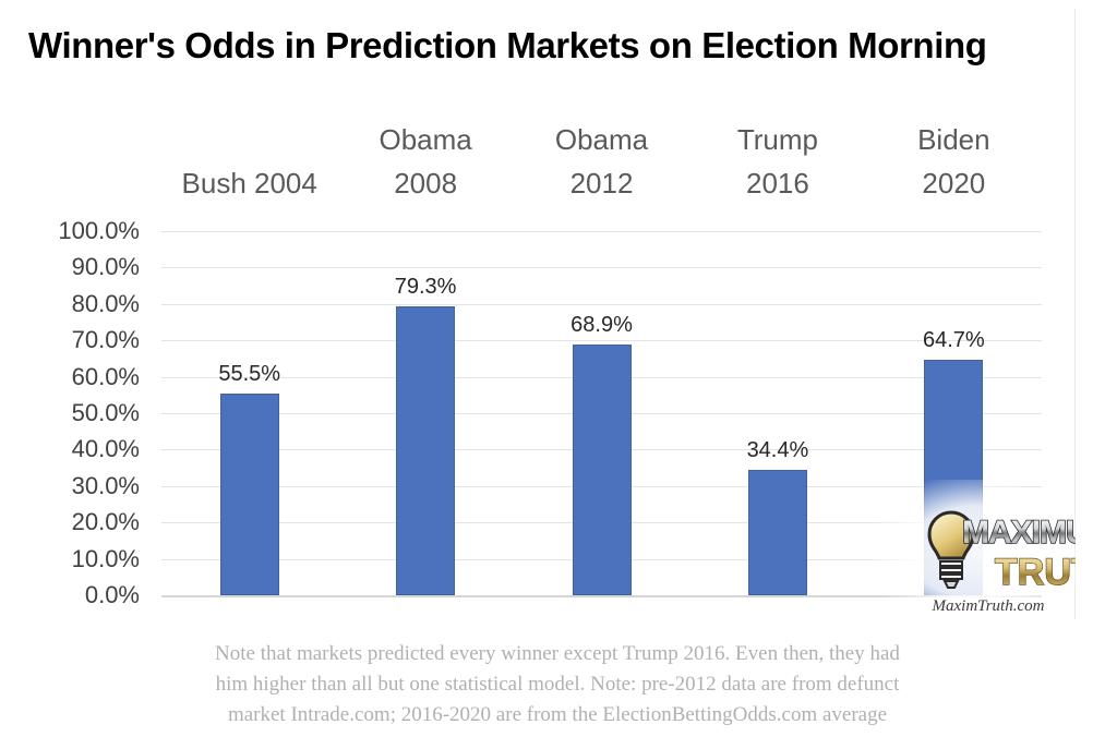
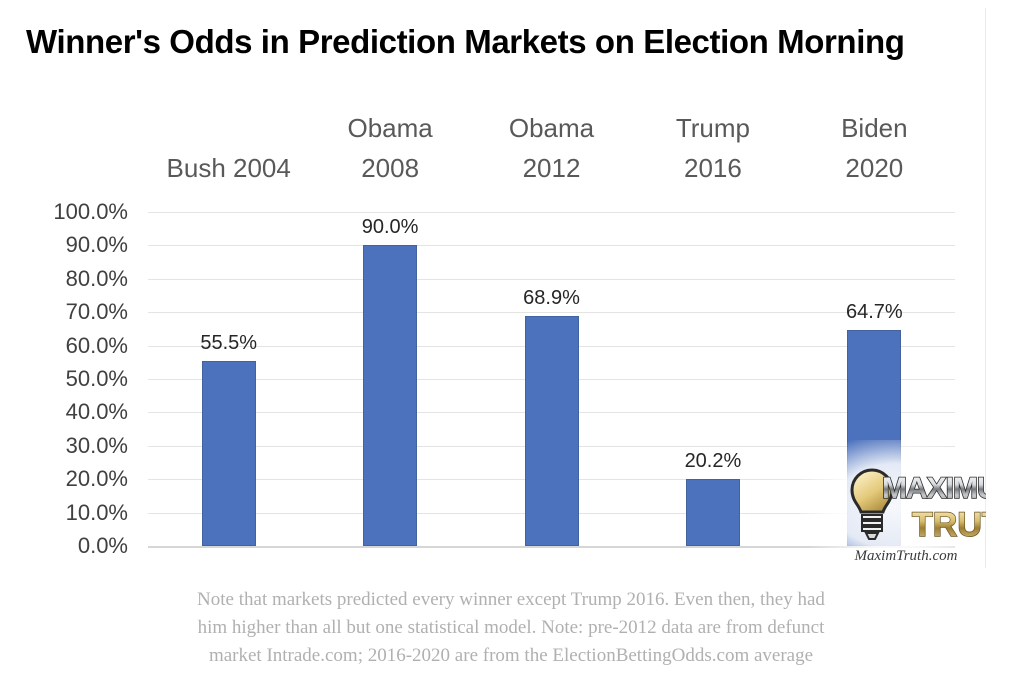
Obama 2008: 79.3% -> 90.0%
Trump 2016: 34.4% -> 20.2%
